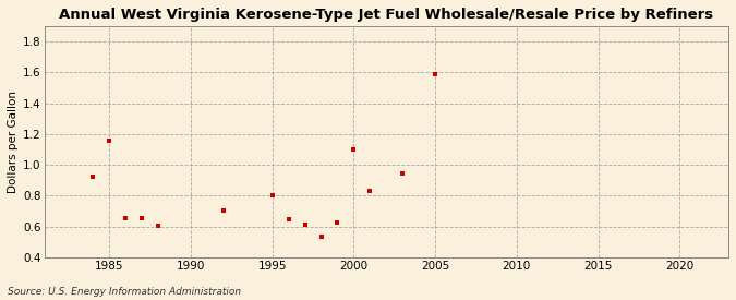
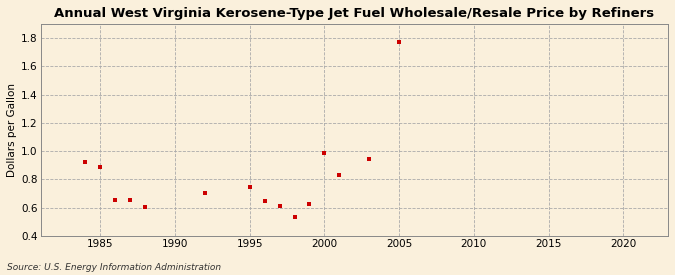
1985: 1.16 -> 0.89
1995: 0.80 -> 0.74
2000: 1.10 -> 0.98
2005: 1.59 -> 1.77
